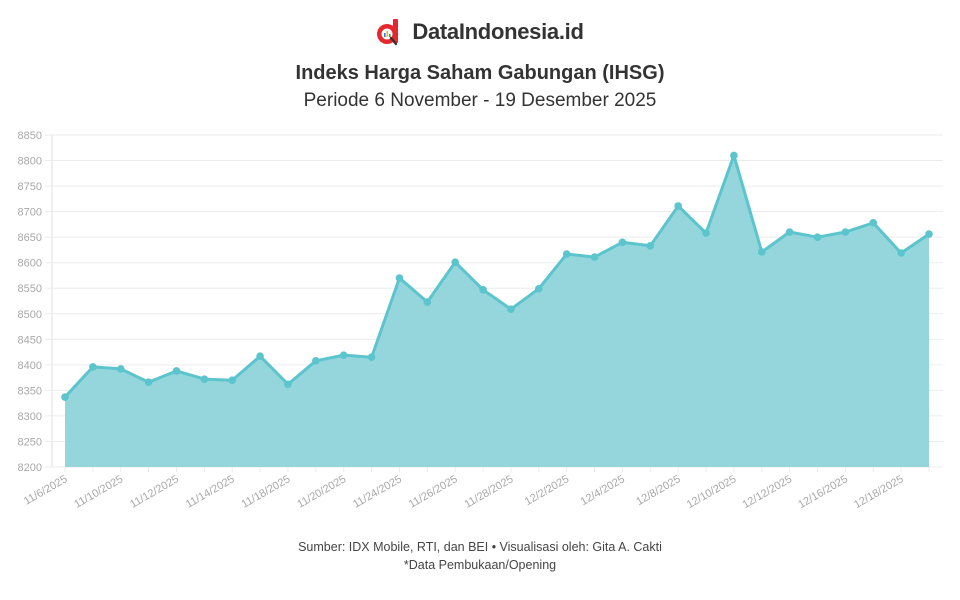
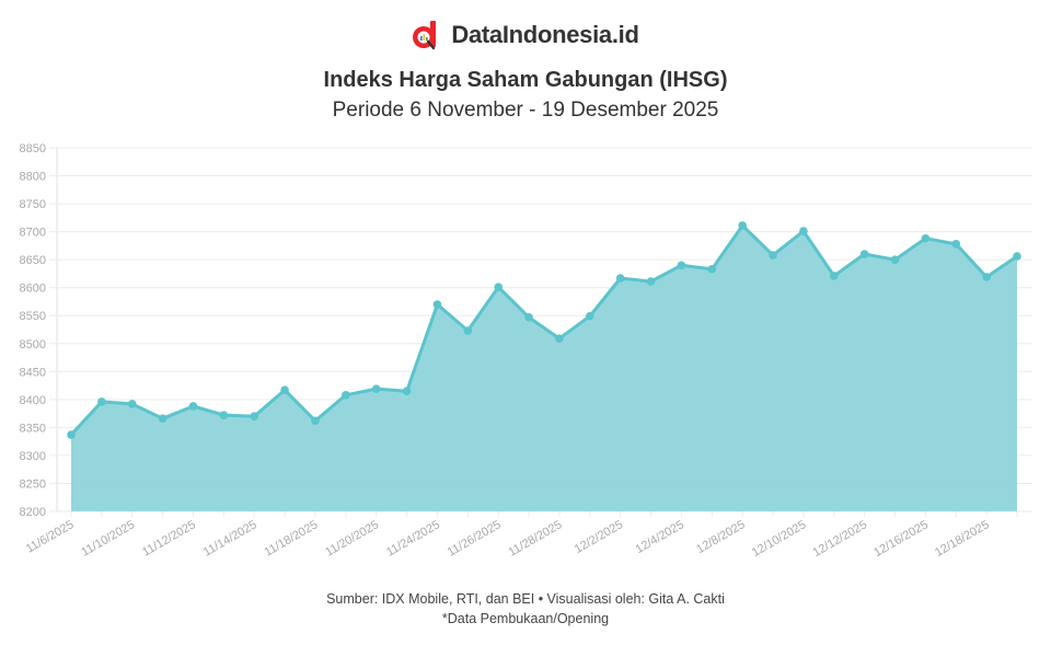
12/10/2025: 8810 -> 8700
12/16/2025: 8660 -> 8690
